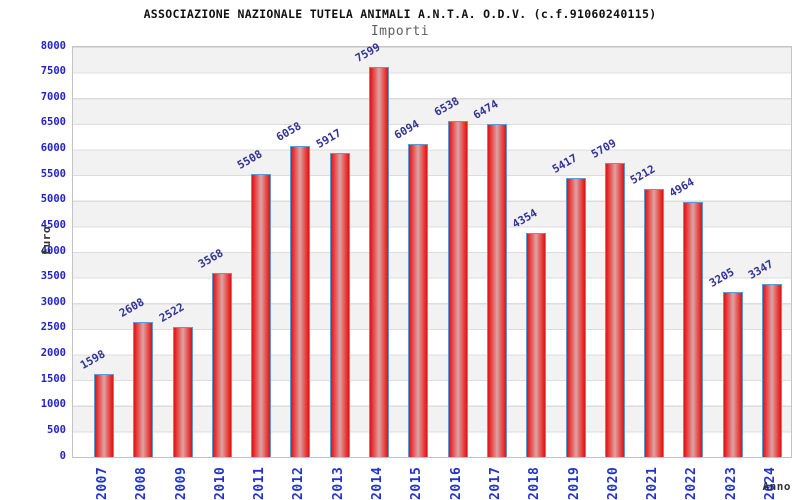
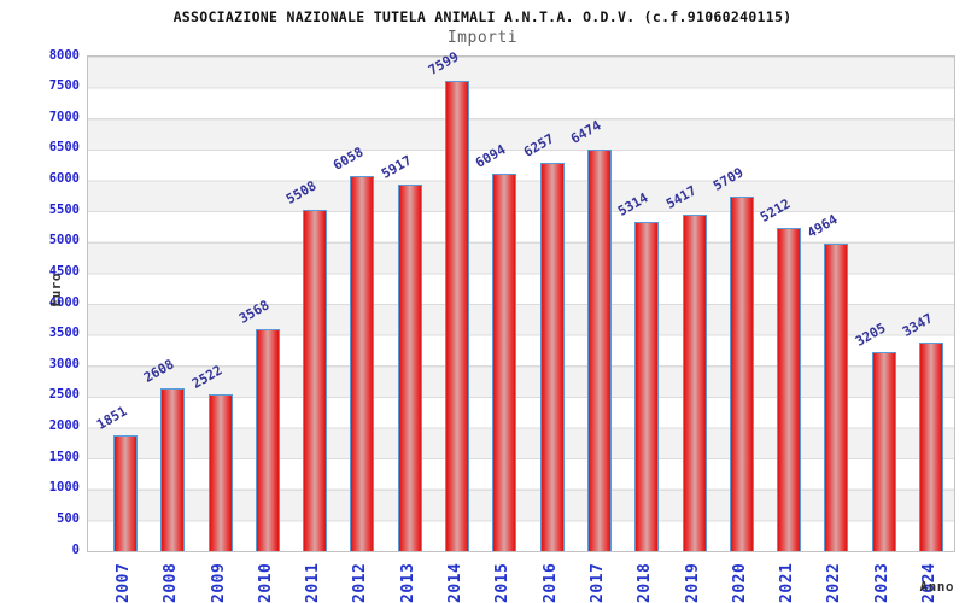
2007: 1598 -> 1851
2016: 6538 -> 6257
2018: 4354 -> 5314
